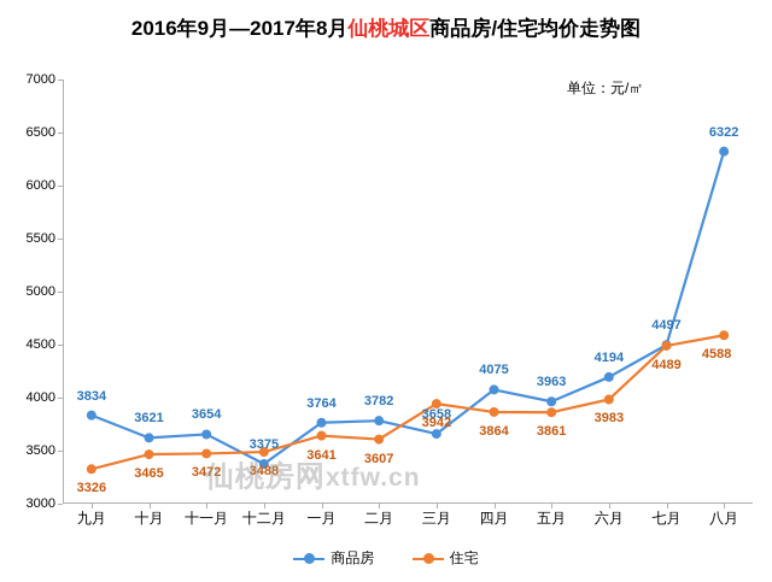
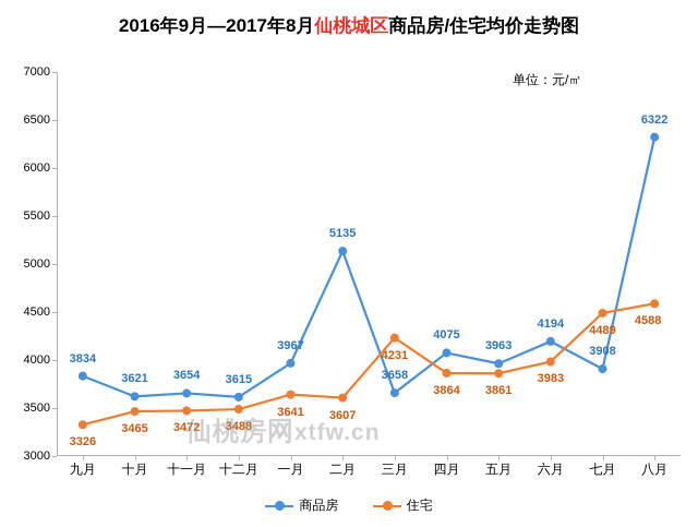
商品房/十二月: 3375 -> 3615
商品房/一月: 3764 -> 3967
商品房/二月: 3782 -> 5135
住宅/三月: 3942 -> 4231
商品房/七月: 4497 -> 3908
